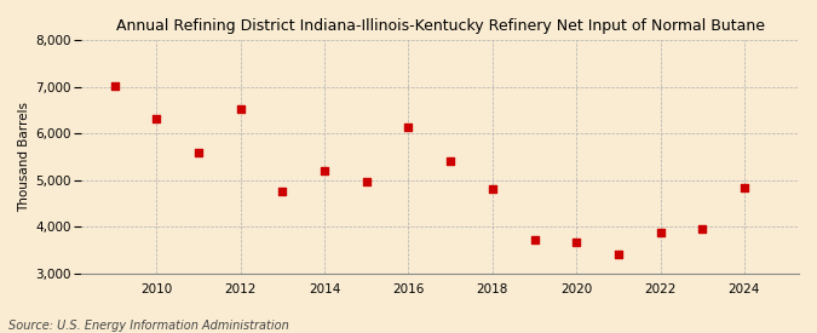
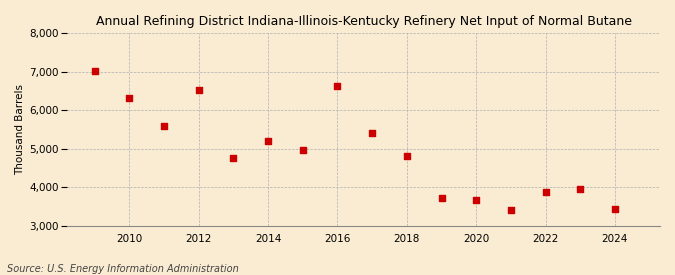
2016: 6,150 -> 6,620
2024: 4,850 -> 3,450
